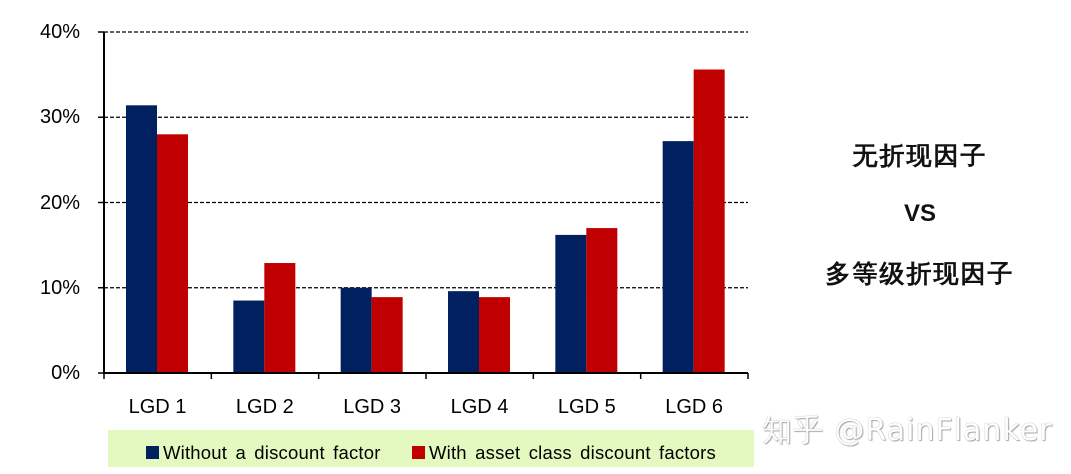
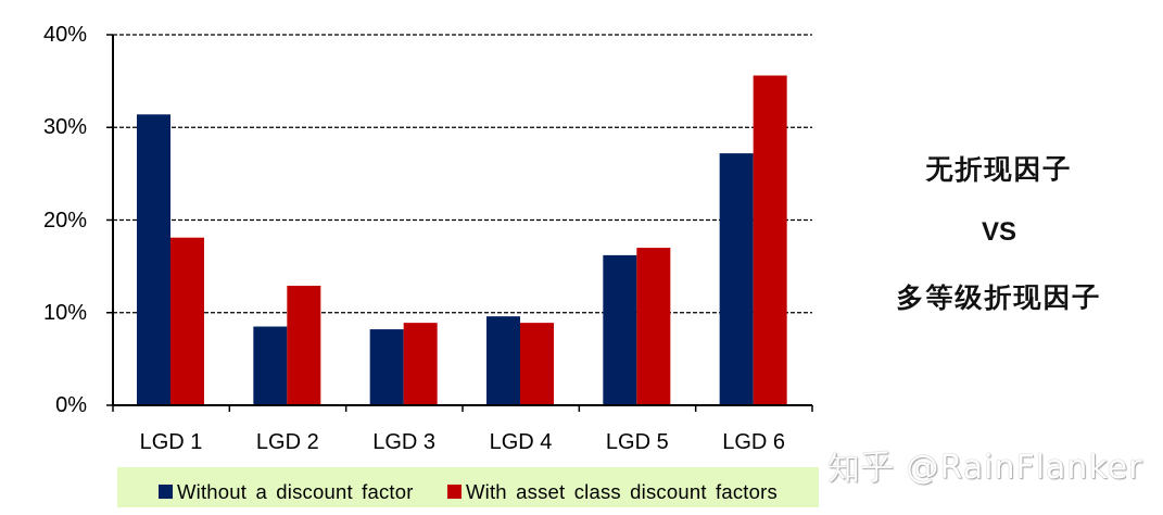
With asset class discount factors/LGD 1: 28% -> 18%
Without a discount factor/LGD 3: 10% -> 8%
